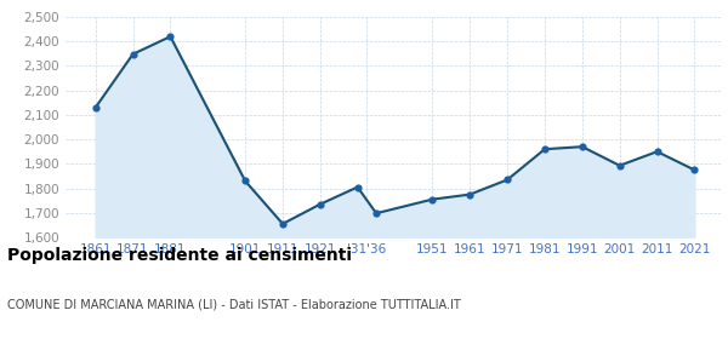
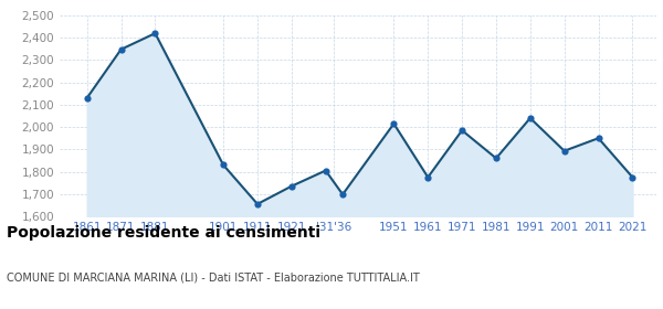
1951: 1,755 -> 2,015
1971: 1,835 -> 1,985
1981: 1,960 -> 1,860
1991: 1,970 -> 2,040
2021: 1,875 -> 1,775
